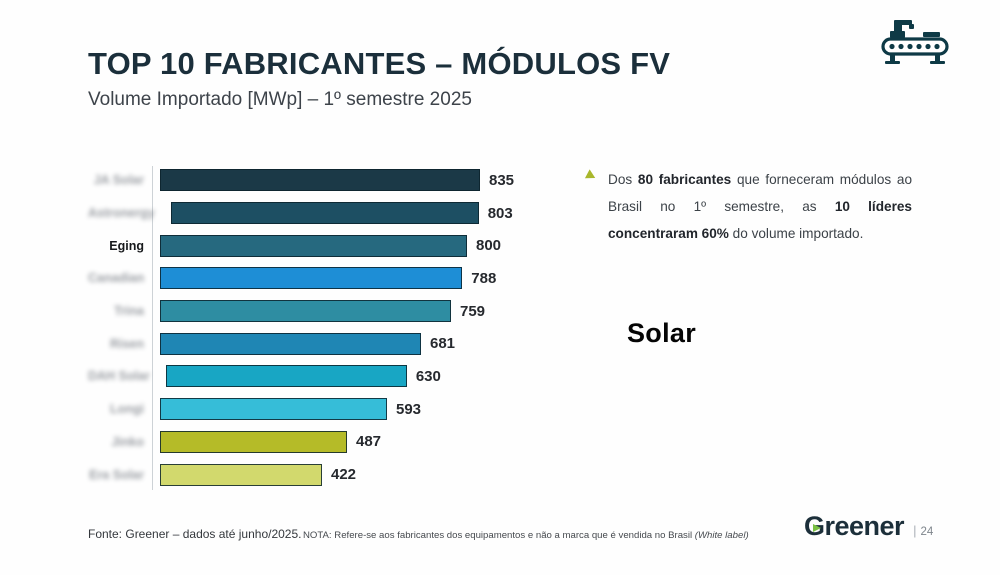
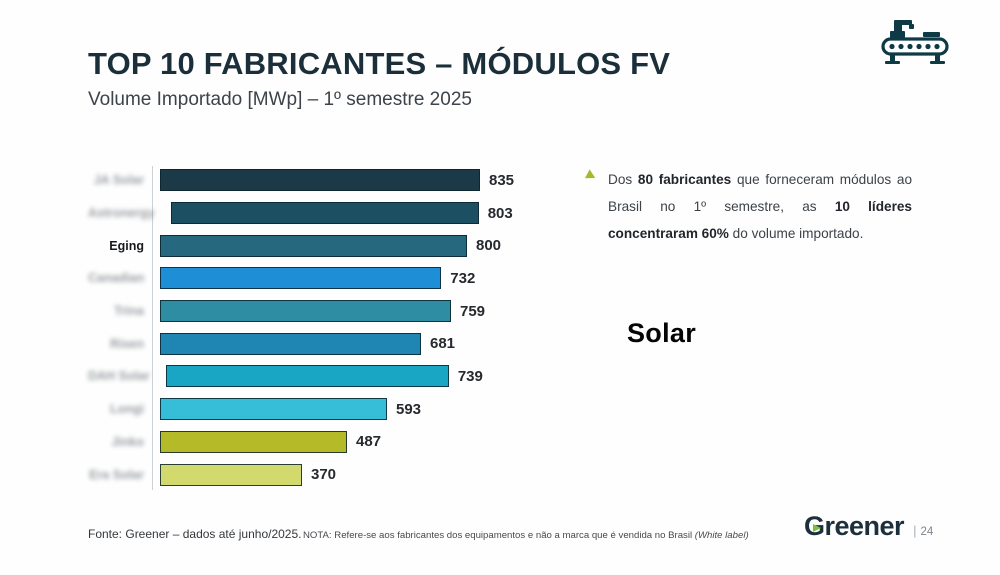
Canadian: 788 -> 732
DAH Solar: 630 -> 739
Era Solar: 422 -> 370
